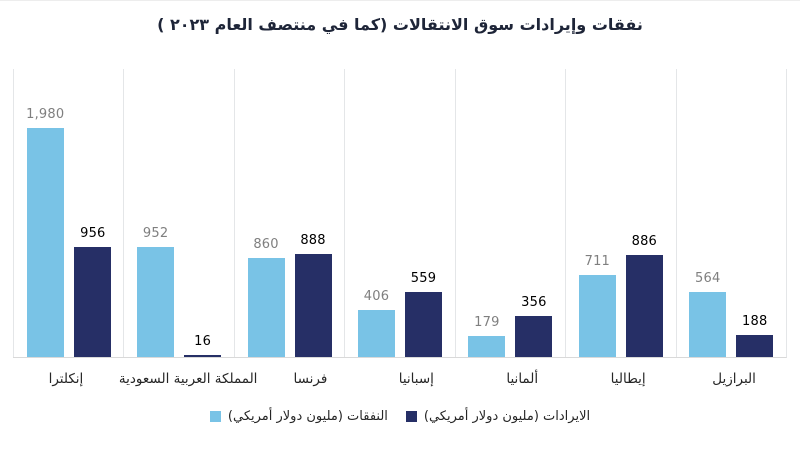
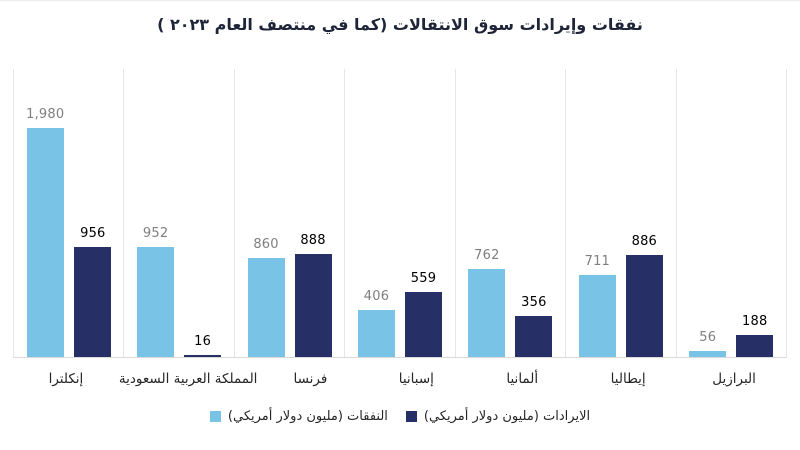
النفقات (مليون دولار أمريكي)/ألمانيا: 179 -> 762
النفقات (مليون دولار أمريكي)/البرازيل: 564 -> 56
